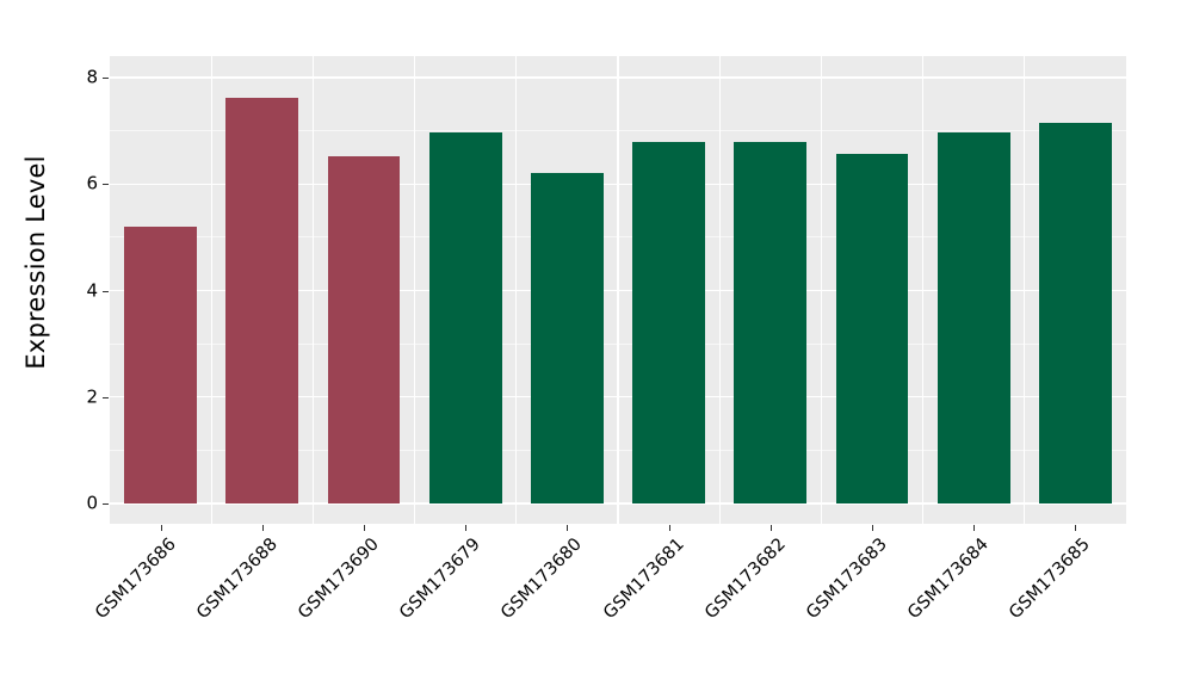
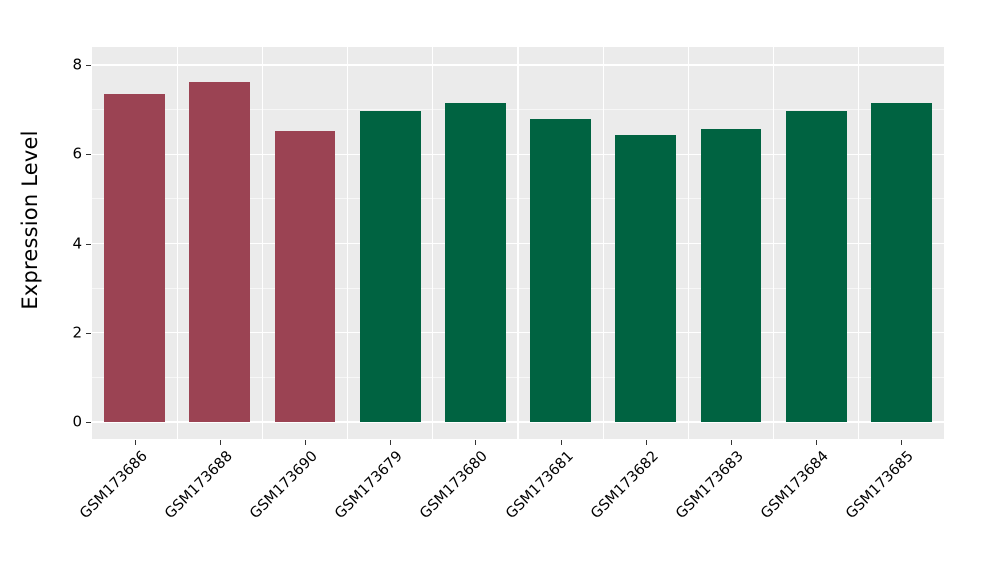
GSM173686: 5.2 -> 7.4
GSM173680: 6.2 -> 7.1
GSM173682: 6.8 -> 6.4
